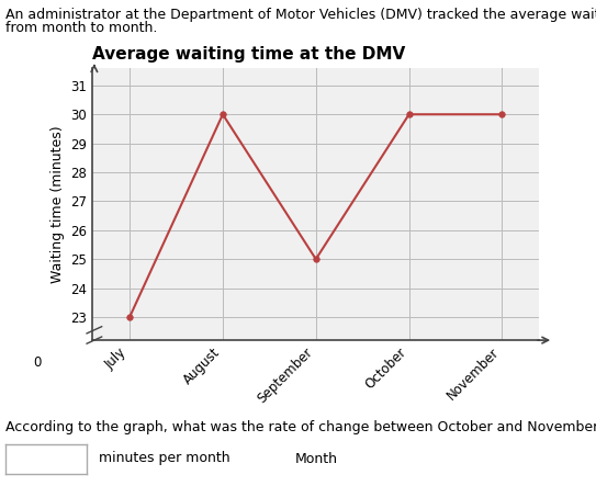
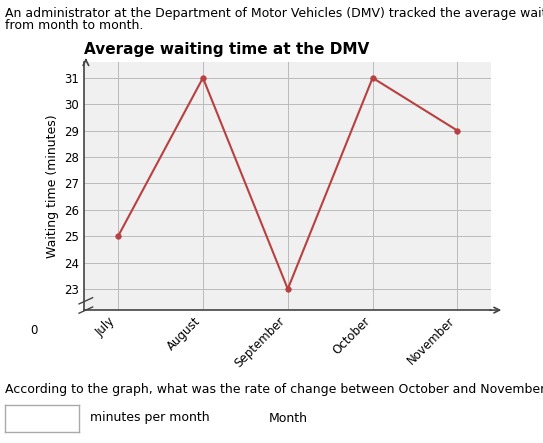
July: 23 -> 25
August: 30 -> 31
September: 25 -> 23
October: 30 -> 31
November: 30 -> 29
